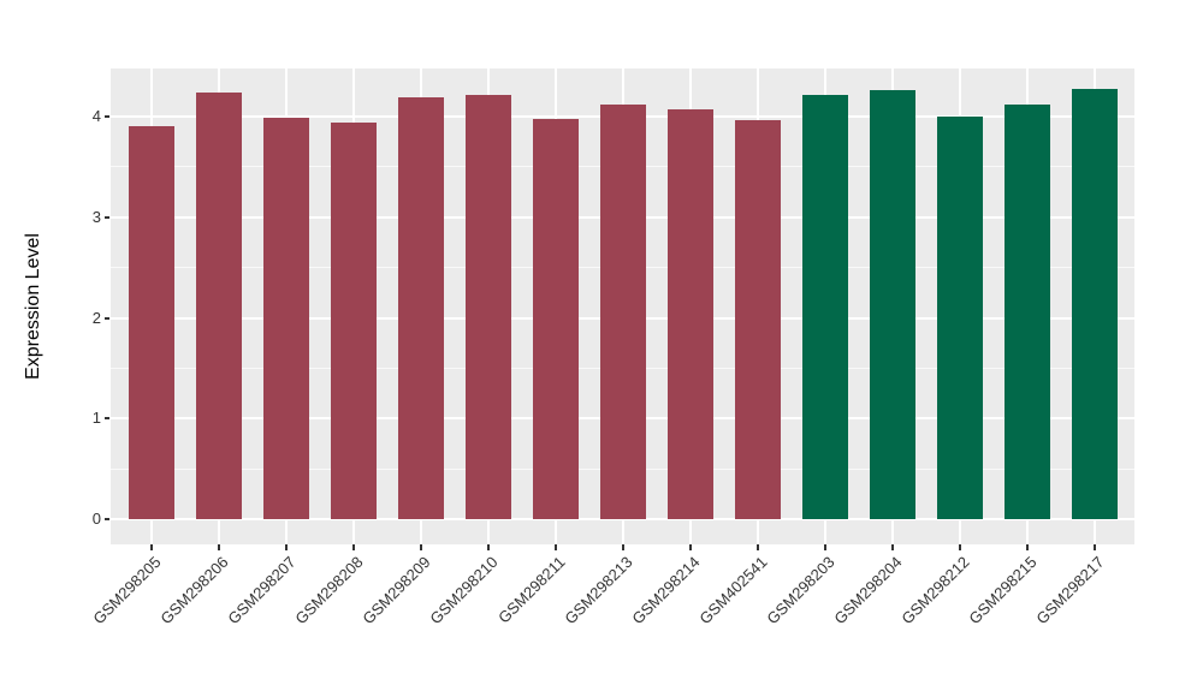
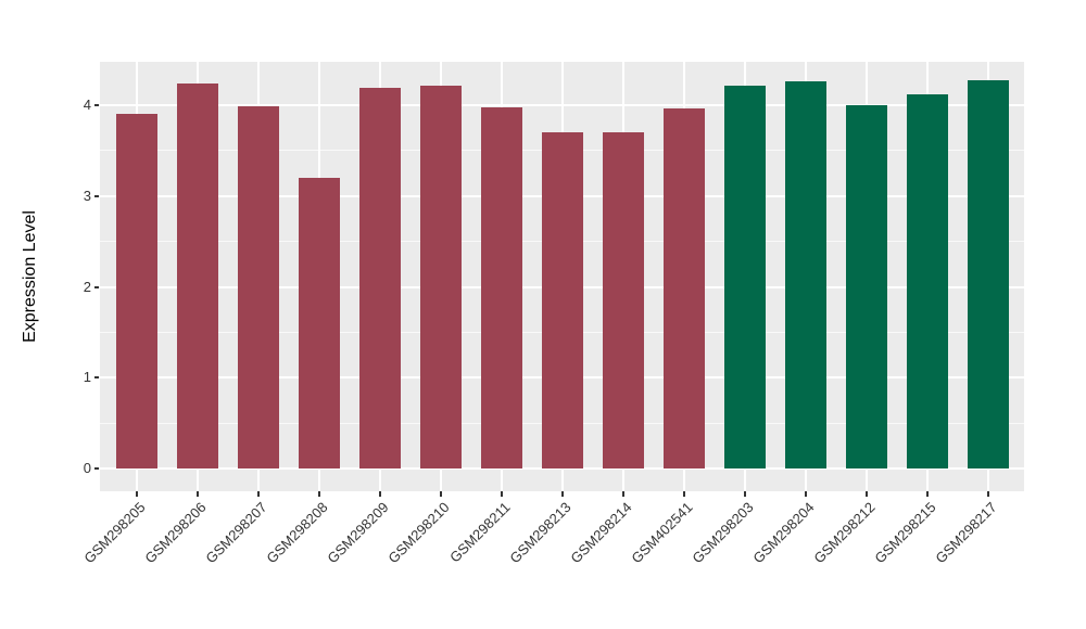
GSM298208: 3.9 -> 3.2
GSM298213: 4.1 -> 3.7
GSM298214: 4.1 -> 3.7
